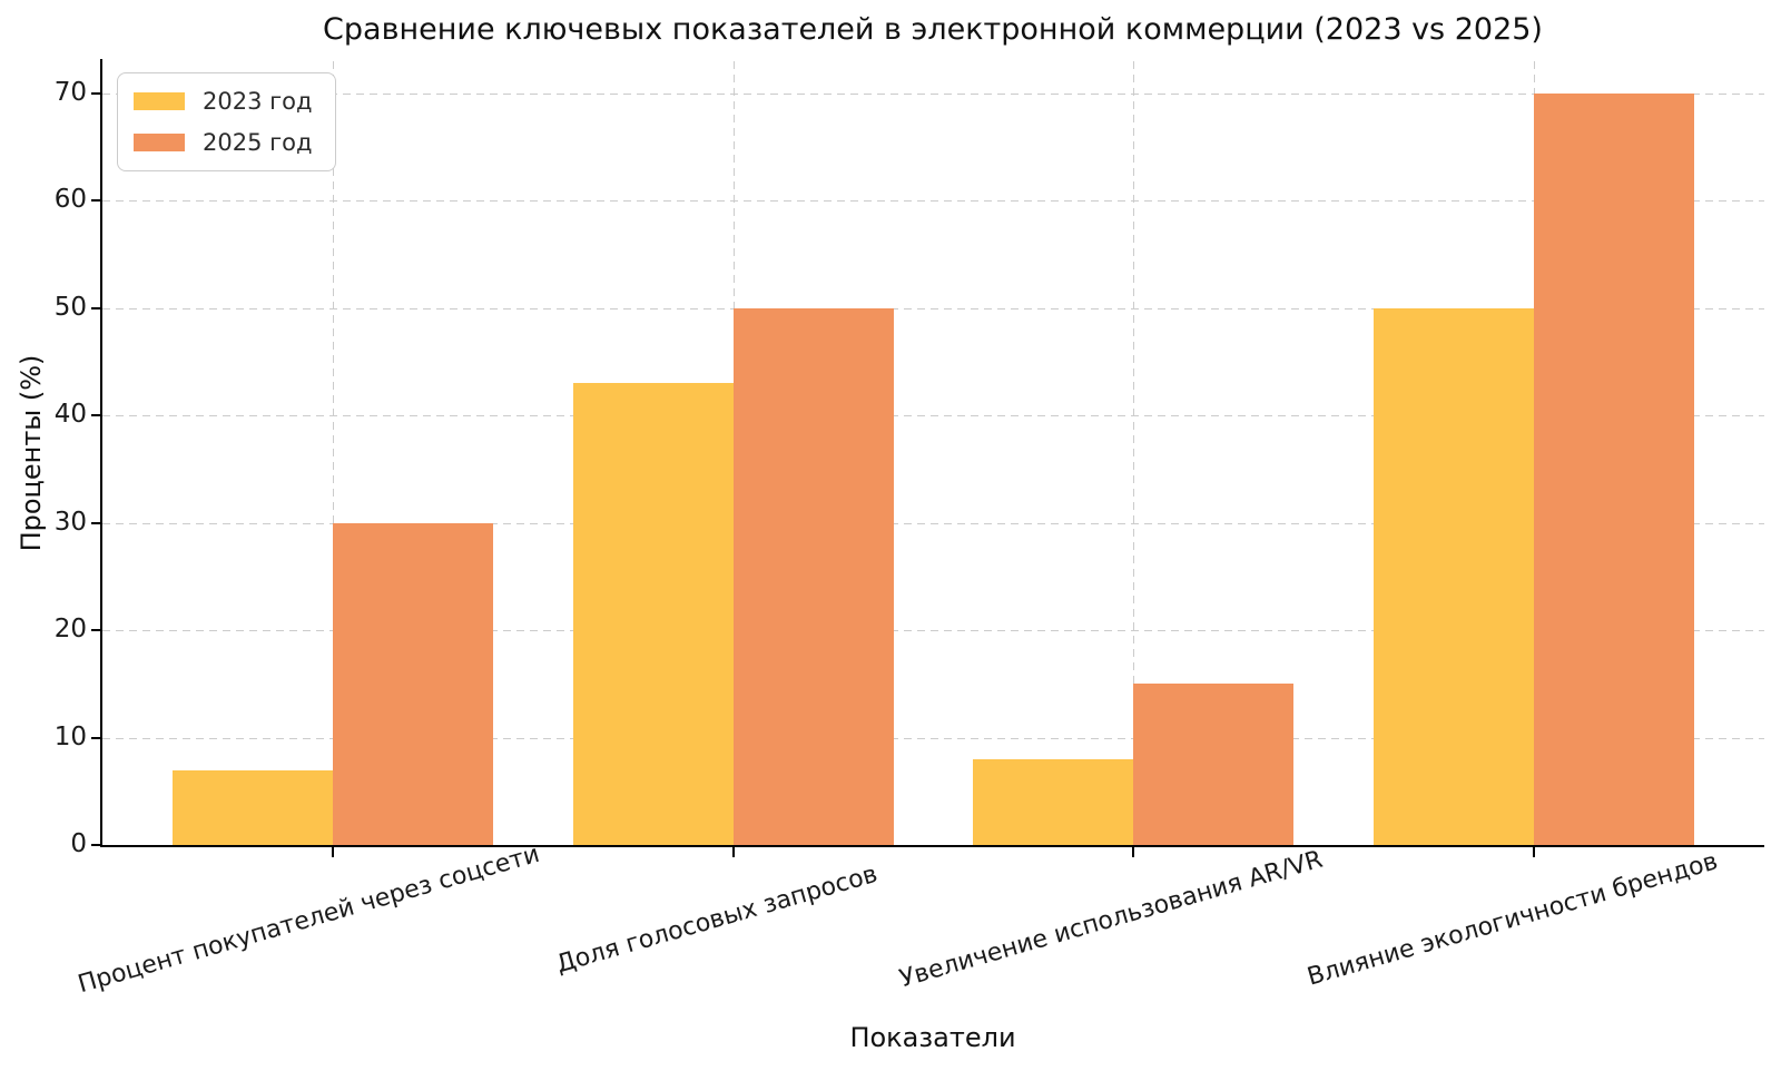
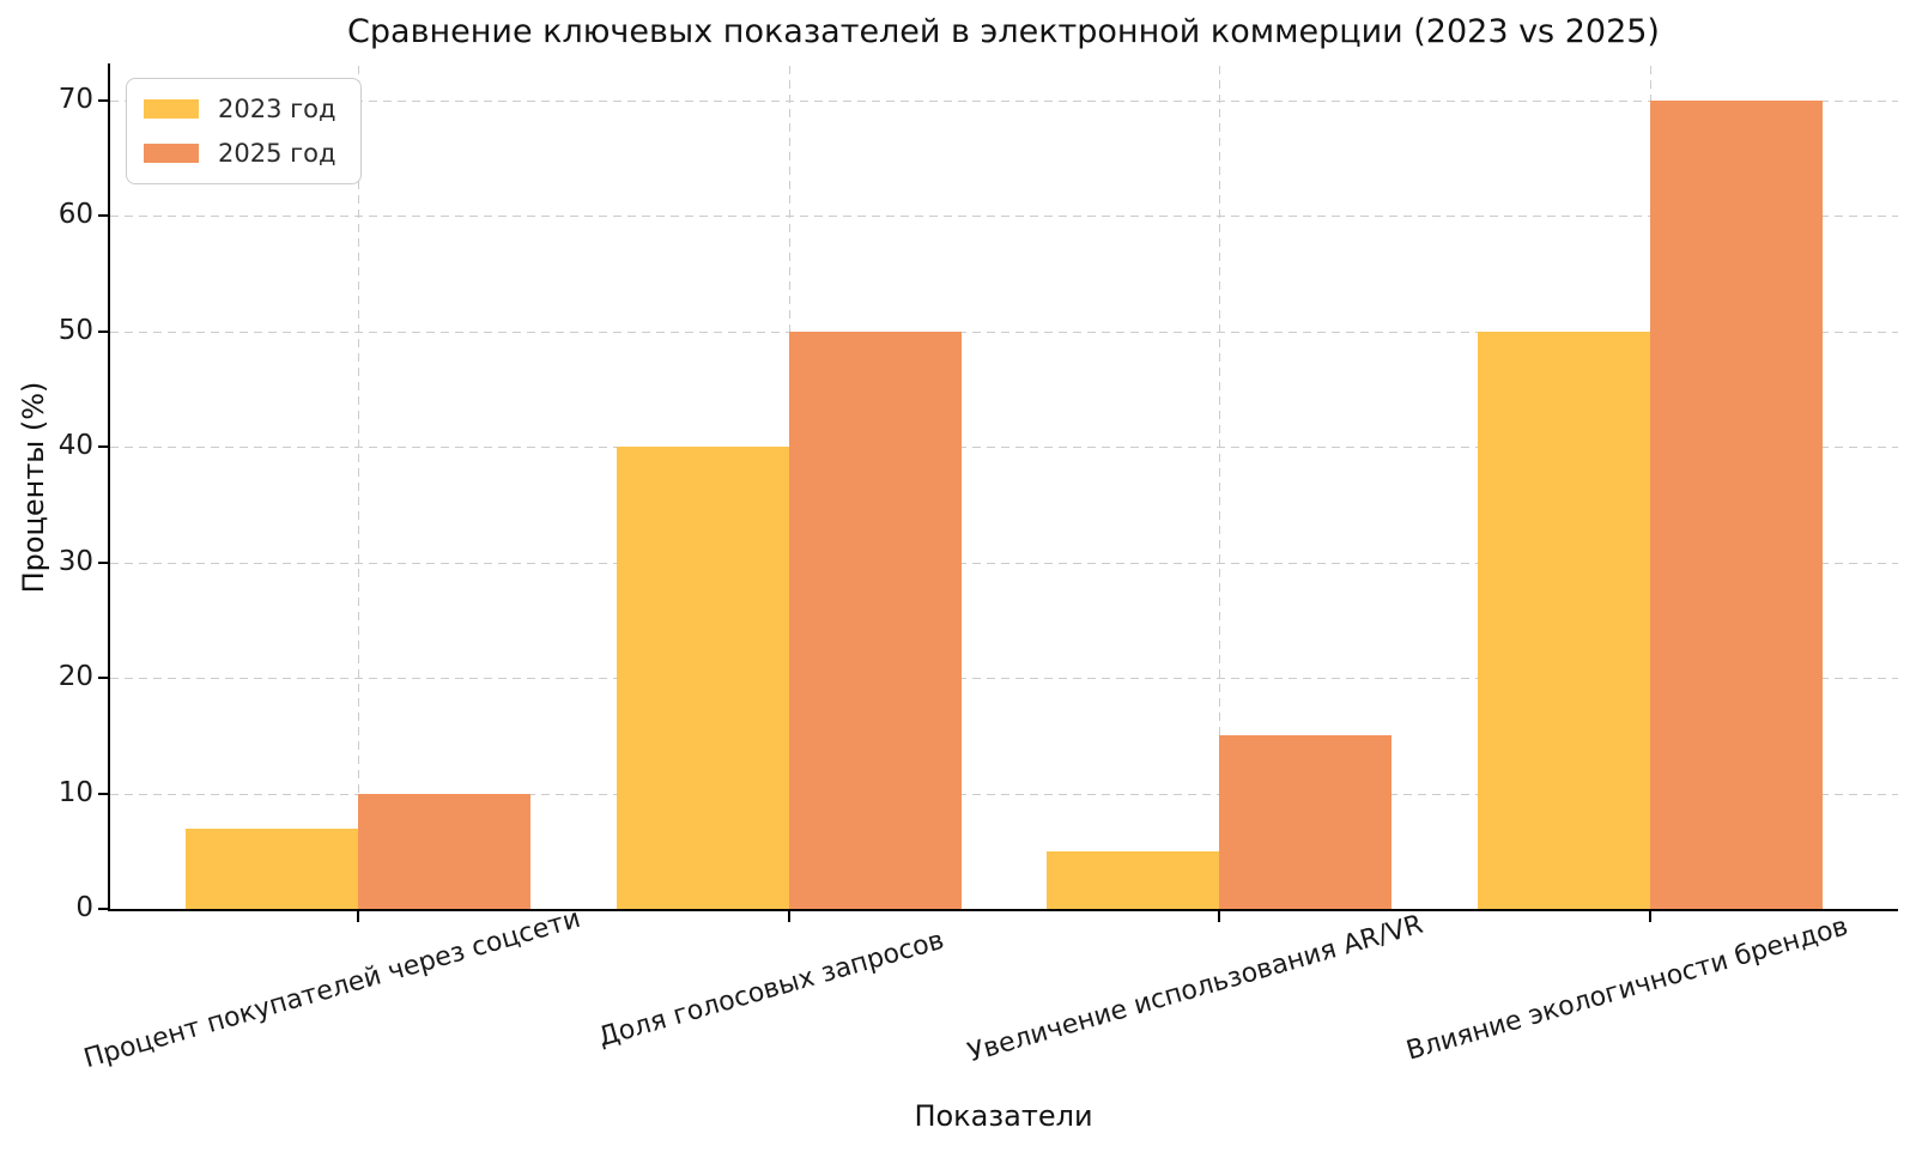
2025 год/Процент покупателей через соцсети: 30 -> 10
2023 год/Доля голосовых запросов: 43 -> 40
2023 год/Увеличение использования AR/VR: 8 -> 5
